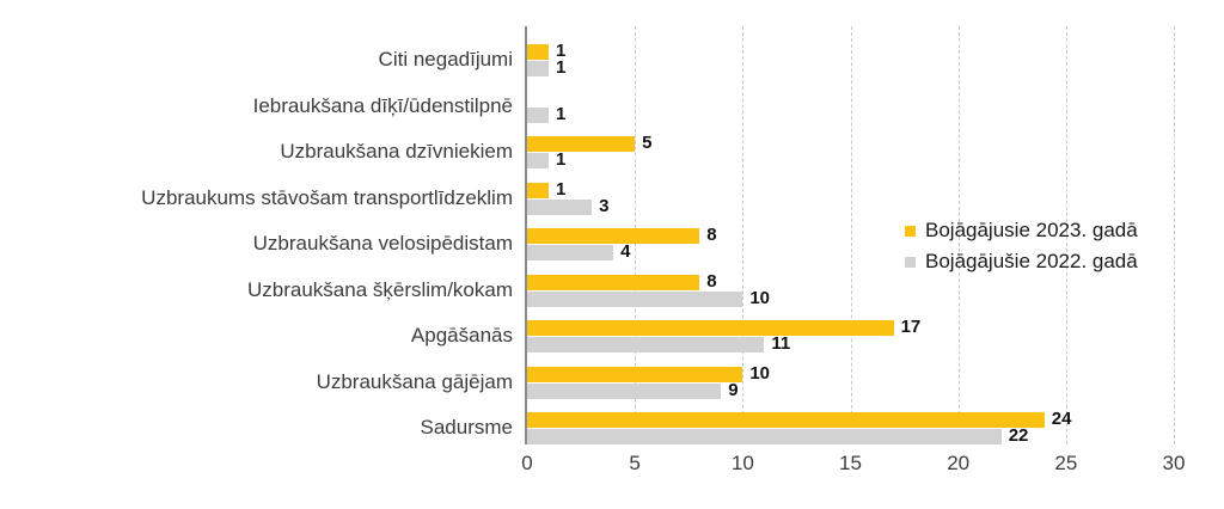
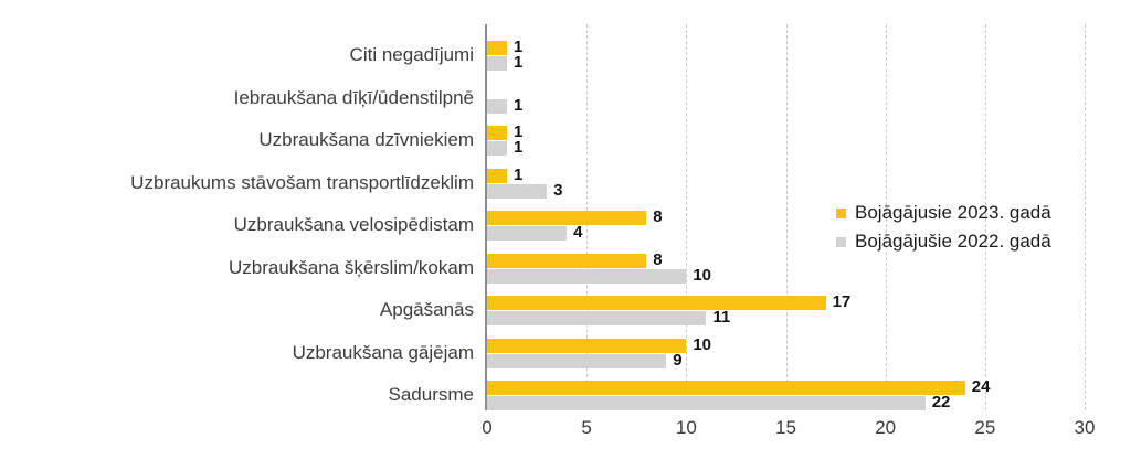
Bojāgājusie 2023. gadā/Uzbraukšana dzīvniekiem: 5 -> 1
